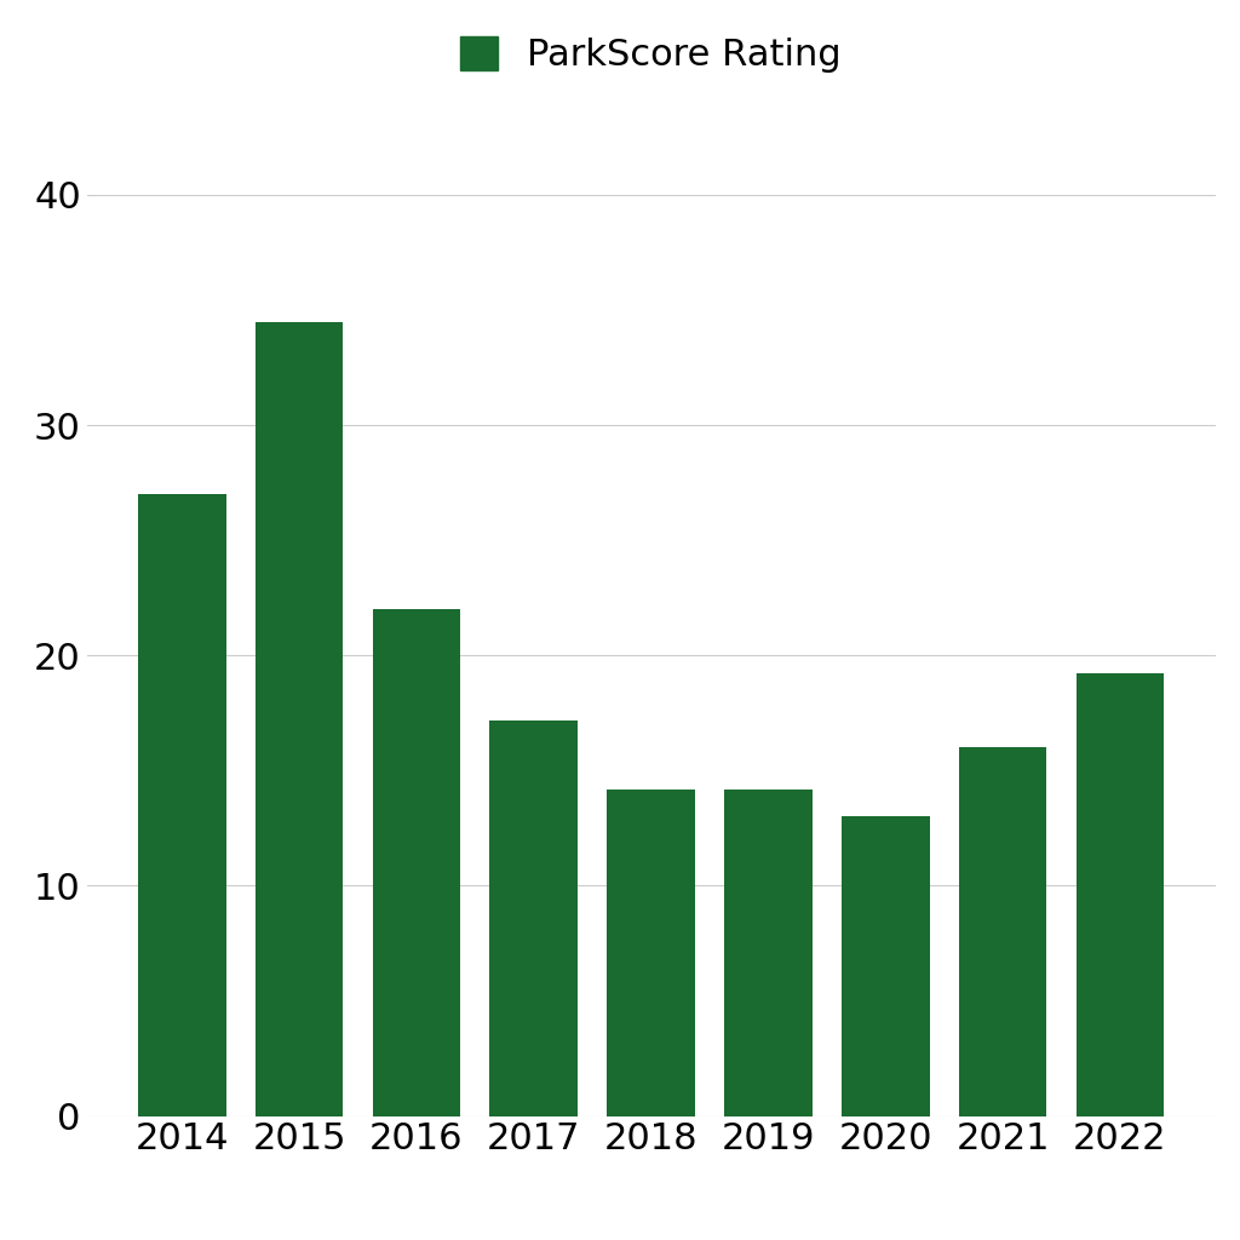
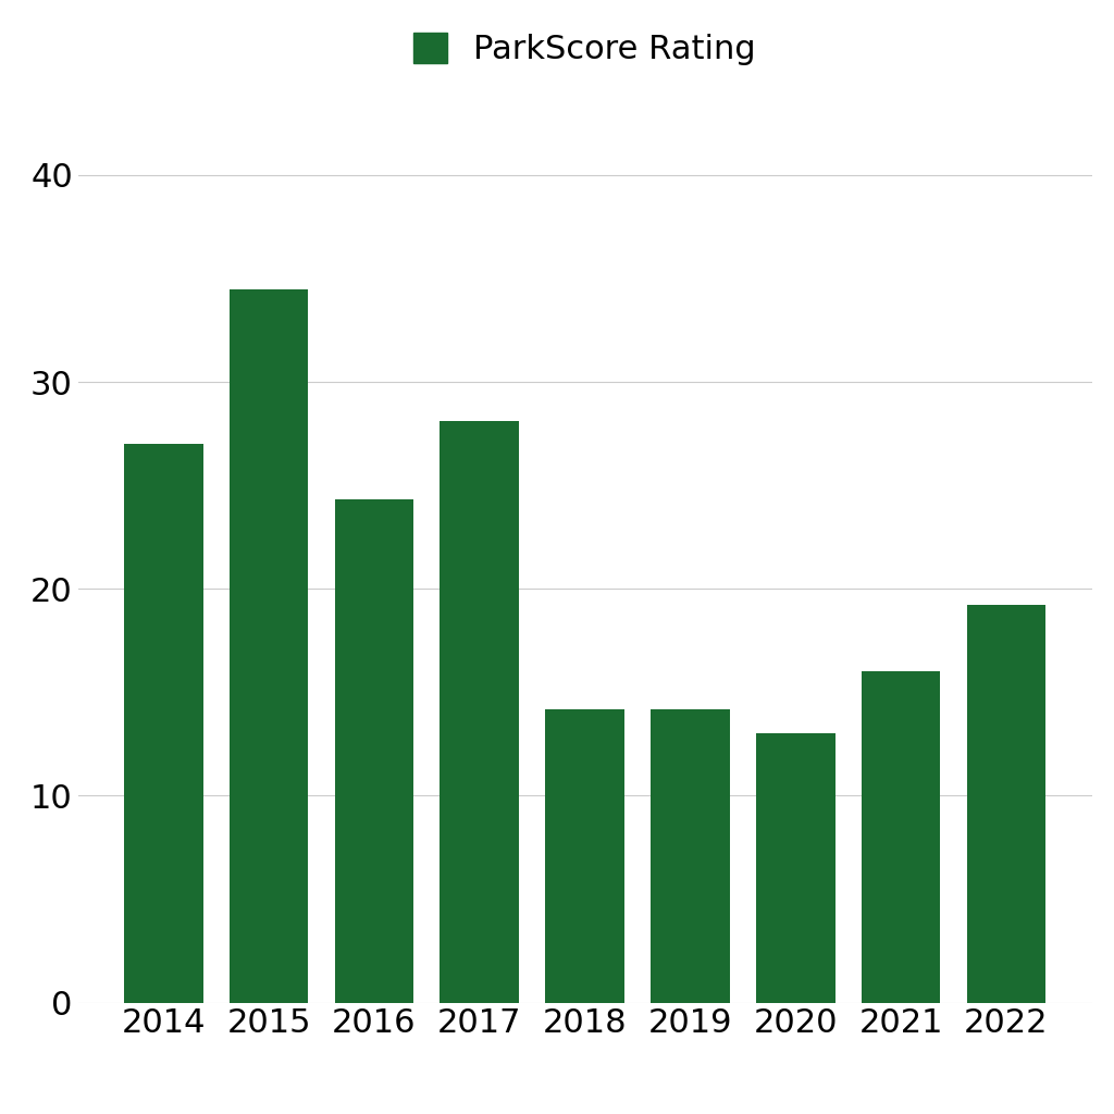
2016: 22.0 -> 24.3
2017: 17.2 -> 28.1
